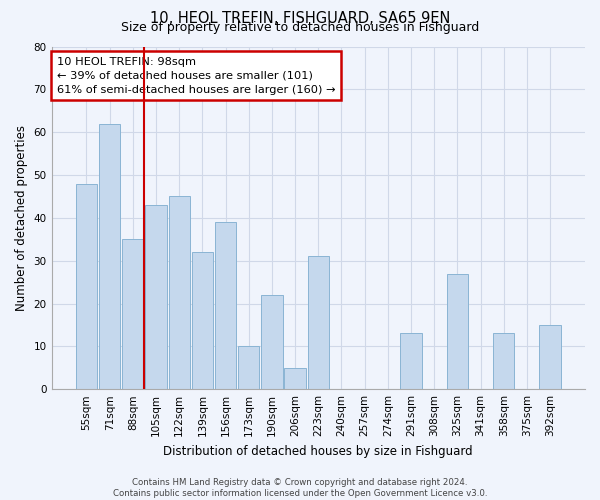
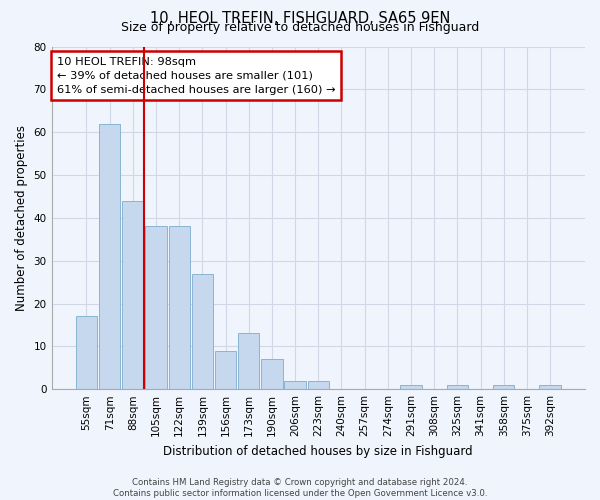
55sqm: 48 -> 17
88sqm: 35 -> 44
105sqm: 43 -> 38
122sqm: 45 -> 38
139sqm: 32 -> 27
156sqm: 39 -> 9
173sqm: 10 -> 13
190sqm: 22 -> 7
206sqm: 5 -> 2
223sqm: 31 -> 2
291sqm: 13 -> 1
325sqm: 27 -> 1
358sqm: 13 -> 1
392sqm: 15 -> 1
